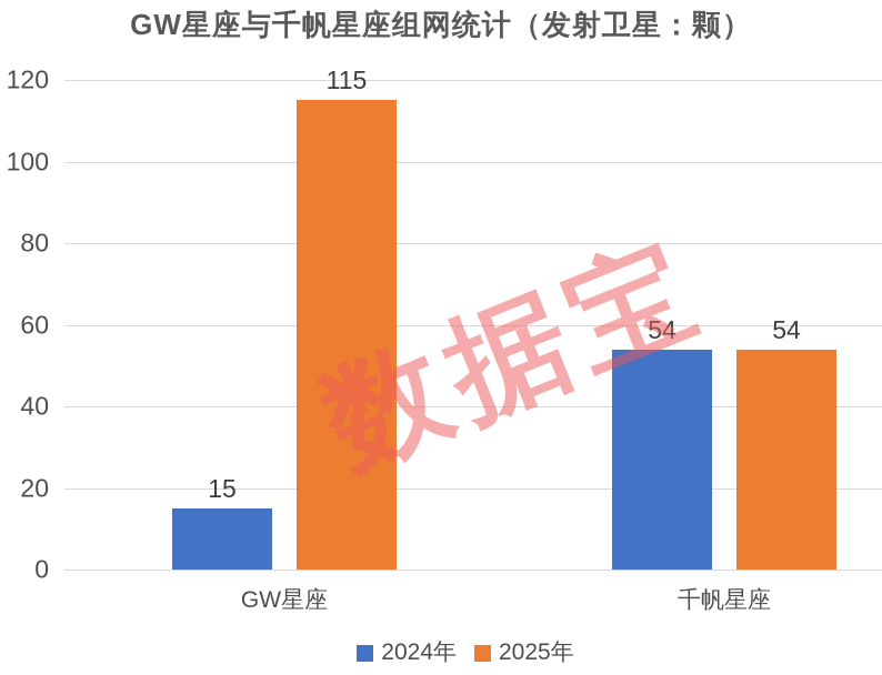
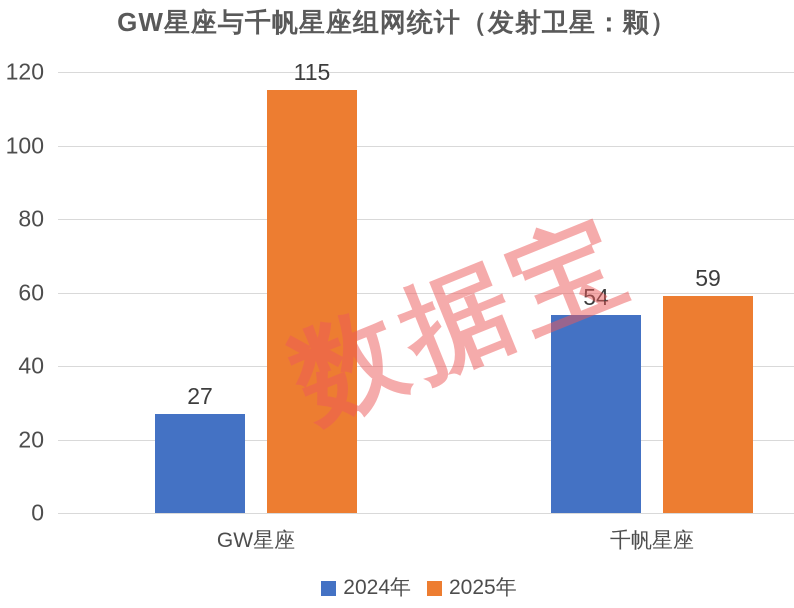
2024年/GW星座: 15 -> 27
2025年/千帆星座: 54 -> 59
